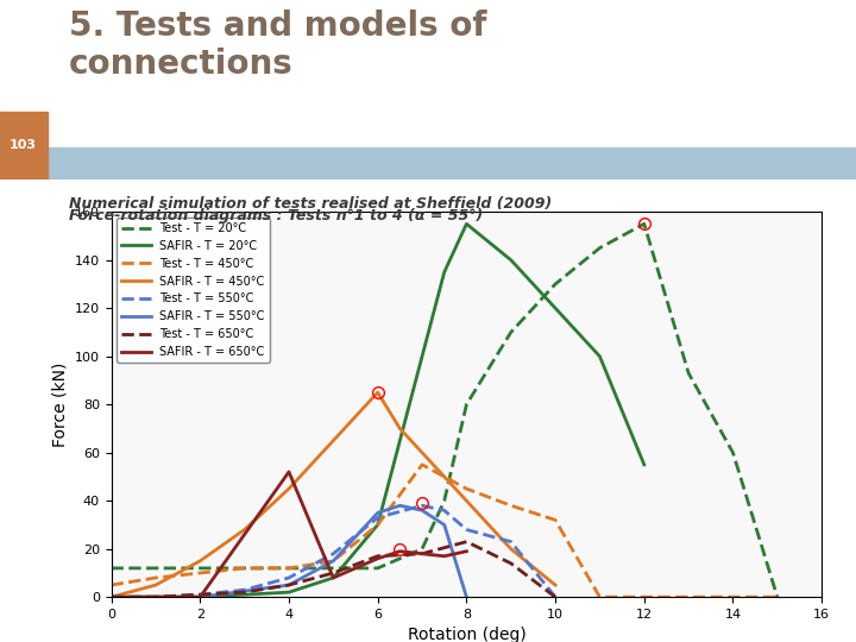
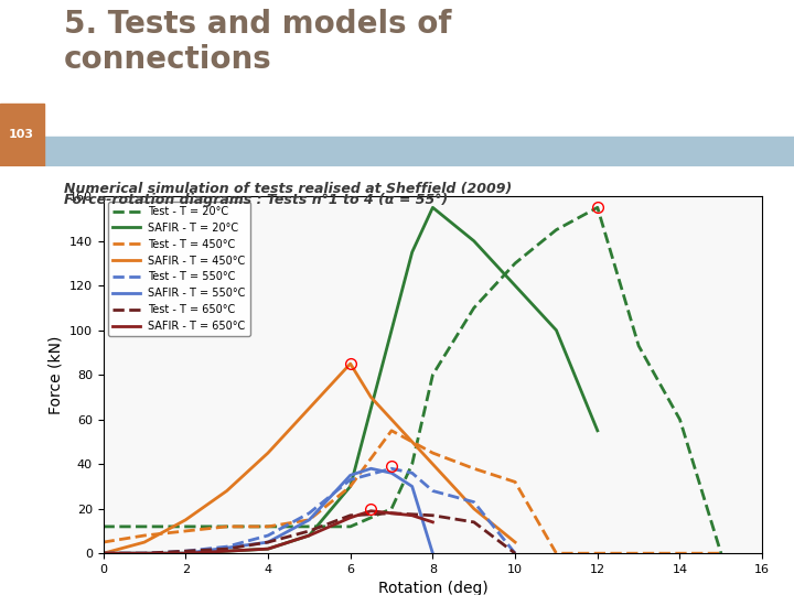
SAFIR - T = 650°C/4: 52 -> 2
Test - T = 650°C/8: 23 -> 17
SAFIR - T = 650°C/8: 19 -> 14
